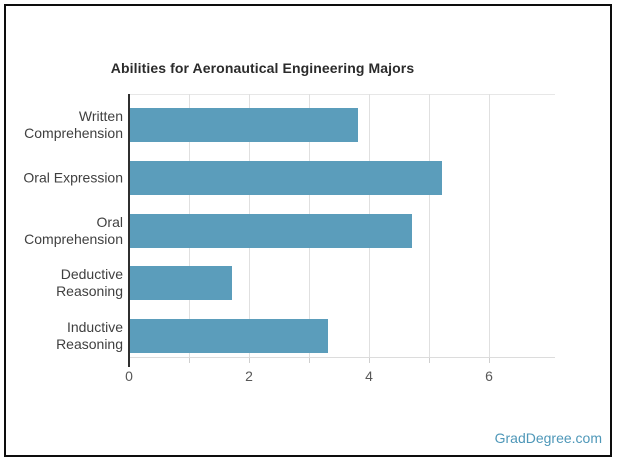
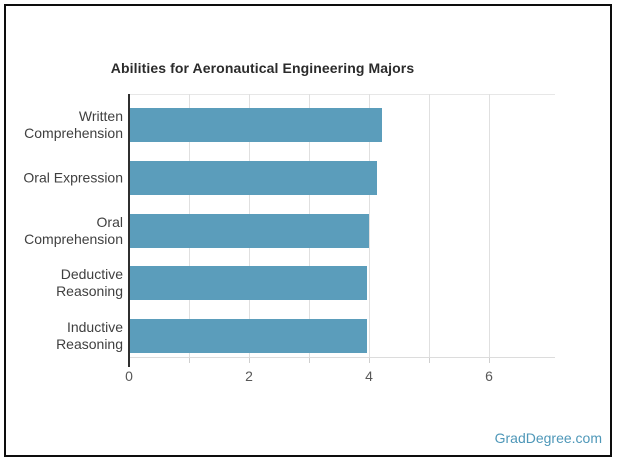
Written Comprehension: 3.8 -> 4.2
Oral Expression: 5.2 -> 4.1
Oral Comprehension: 4.7 -> 4.0
Deductive Reasoning: 1.7 -> 4.0
Inductive Reasoning: 3.3 -> 4.0
